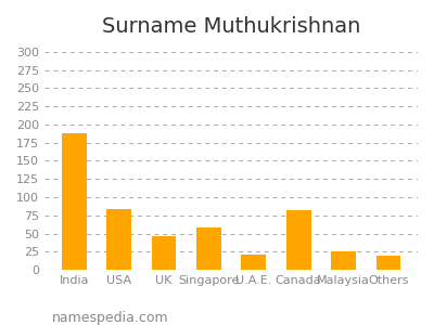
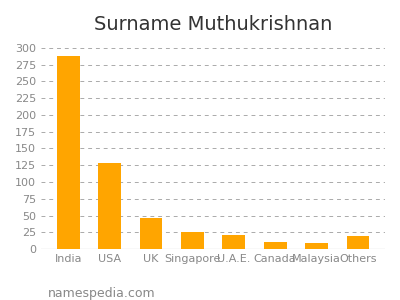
India: 188 -> 288
USA: 84 -> 128
Singapore: 58 -> 25
Canada: 82 -> 11
Malaysia: 26 -> 9
